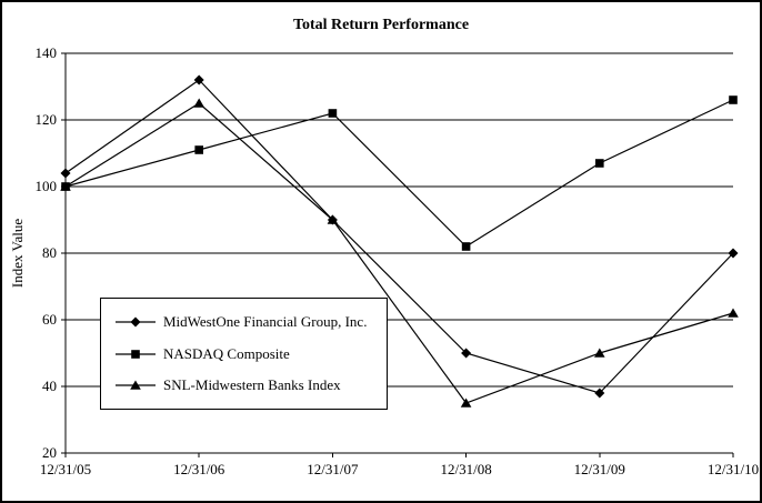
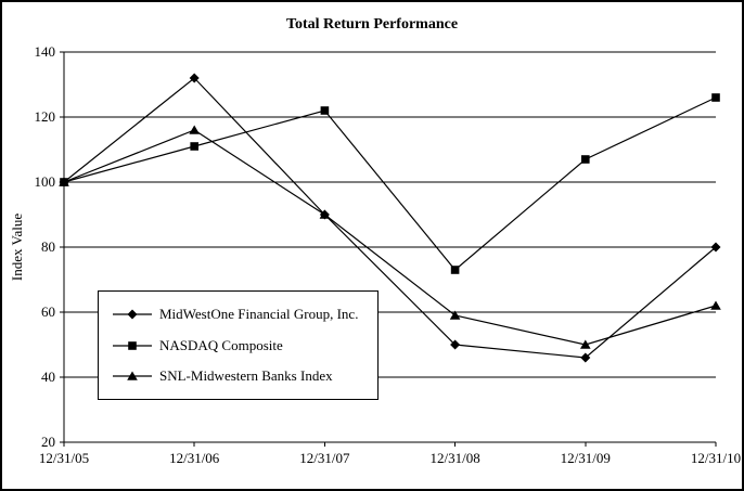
MidWestOne Financial Group, Inc./12/31/05: 104 -> 100
SNL-Midwestern Banks Index/12/31/06: 125 -> 116
NASDAQ Composite/12/31/08: 82 -> 73
SNL-Midwestern Banks Index/12/31/08: 35 -> 59
MidWestOne Financial Group, Inc./12/31/09: 38 -> 46
